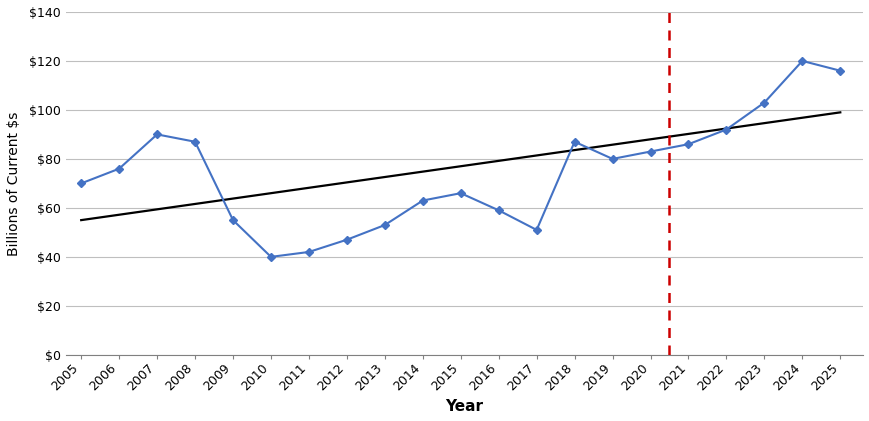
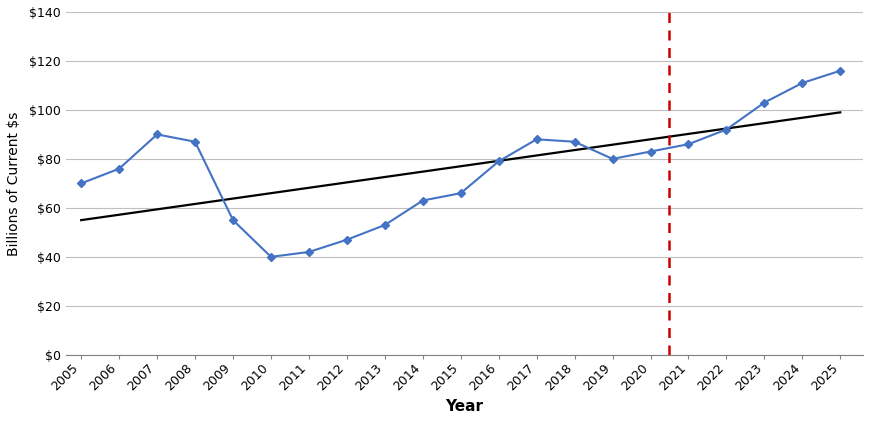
2016: $59 -> $79
2017: $51 -> $88
2024: $120 -> $111
